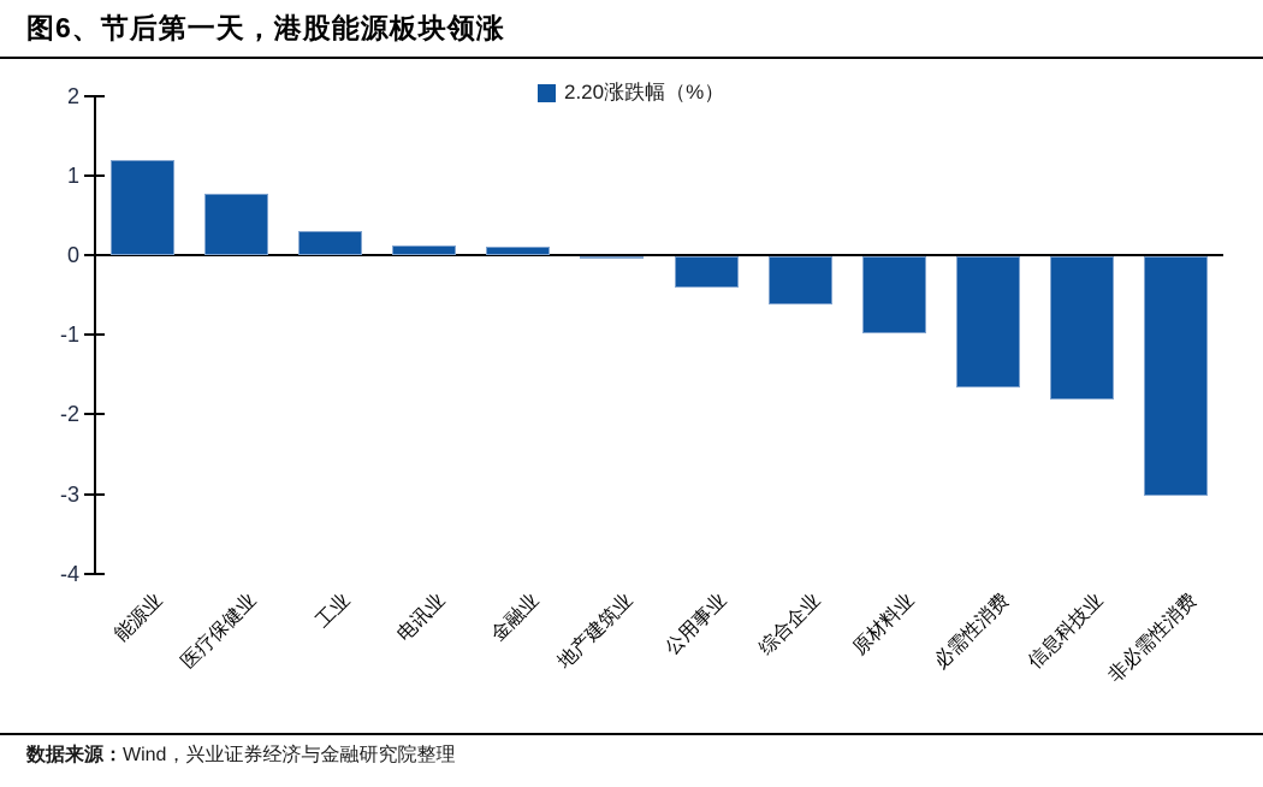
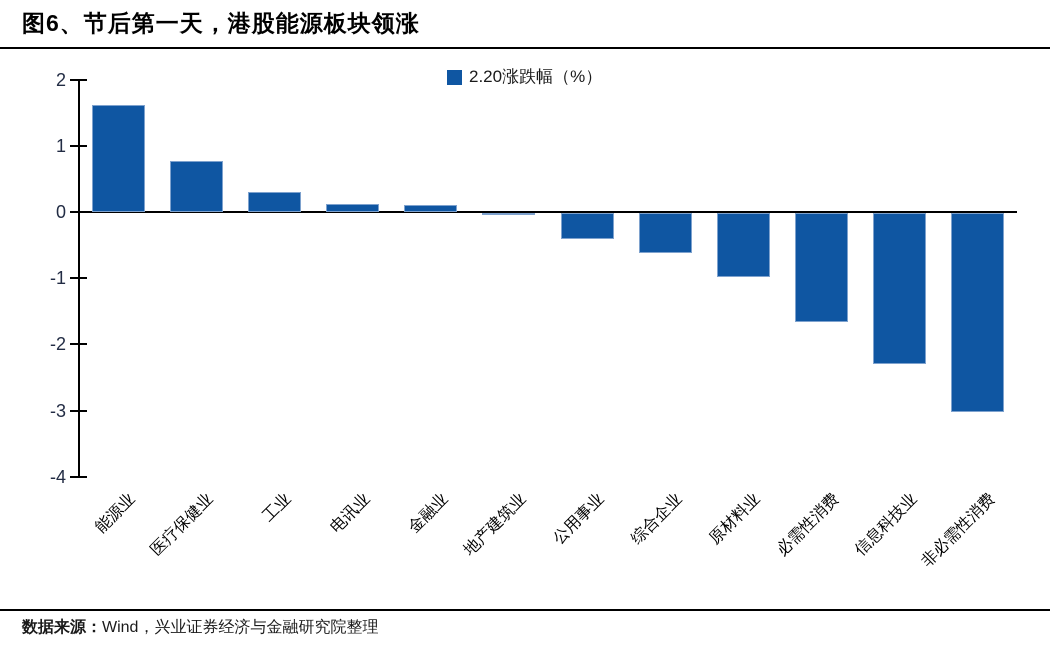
能源业: 1.2 -> 1.6
信息科技业: -1.8 -> -2.3
